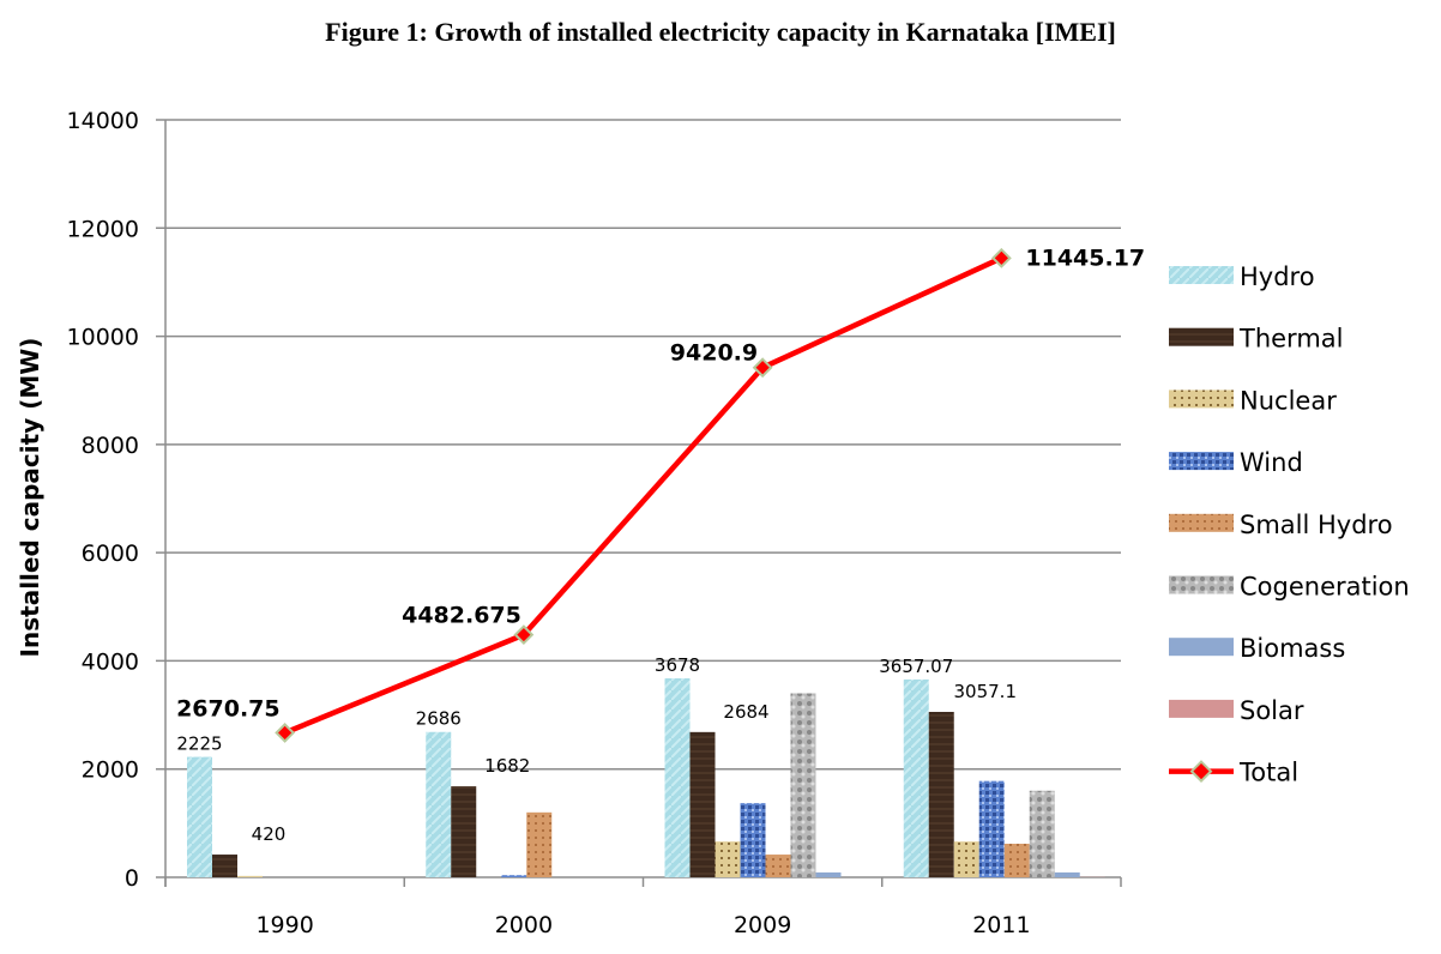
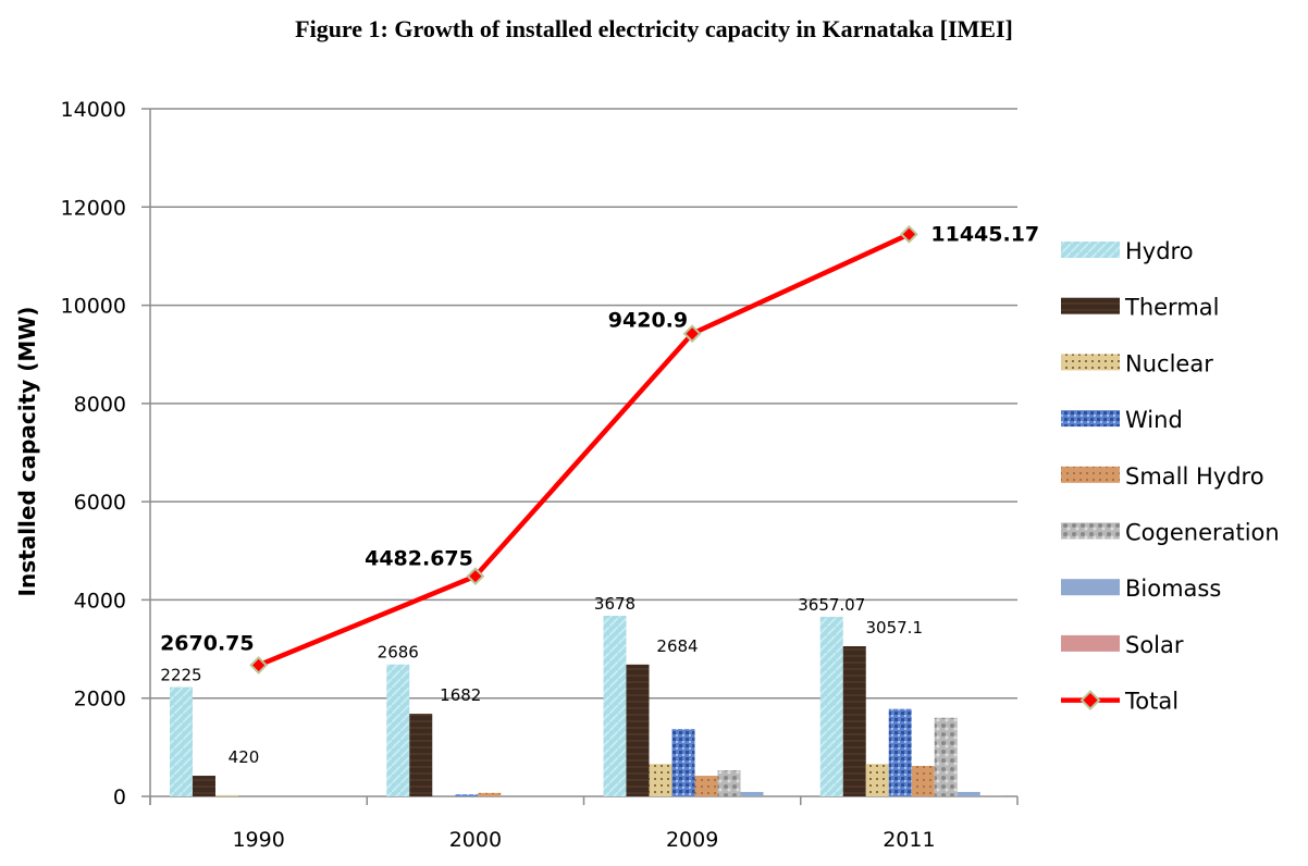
Small Hydro/2000: 1200 -> 100
Cogeneration/2009: 3400 -> 500
